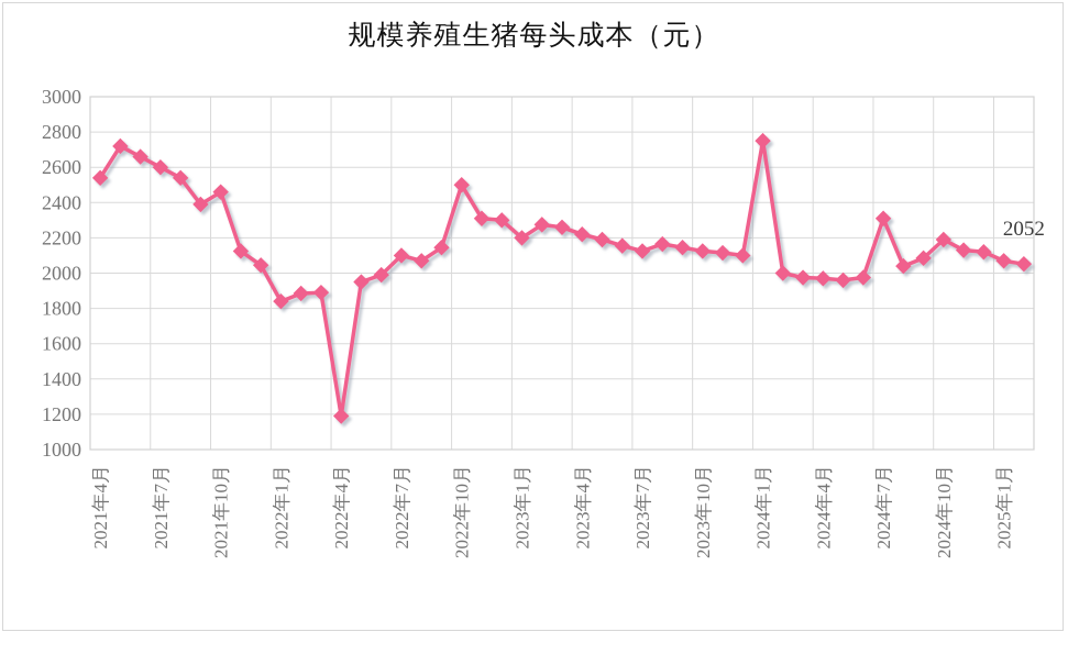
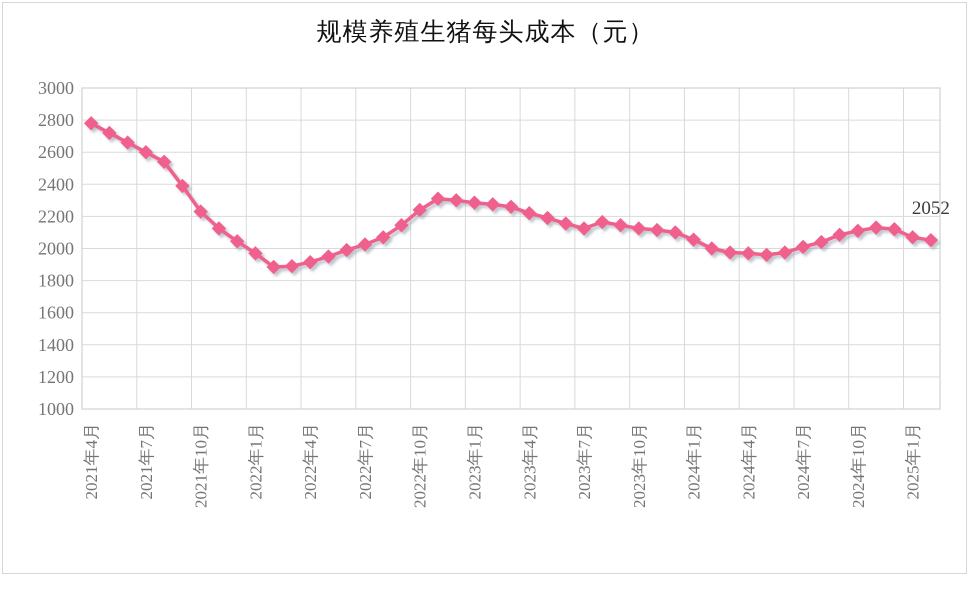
2021年4月: 2540 -> 2780
2021年10月: 2460 -> 2230
2022年1月: 1840 -> 1970
2022年4月: 1190 -> 1920
2022年7月: 2100 -> 2020
2022年10月: 2500 -> 2240
2023年1月: 2200 -> 2280
2024年1月: 2750 -> 2060
2024年7月: 2310 -> 2010
2024年10月: 2190 -> 2110
